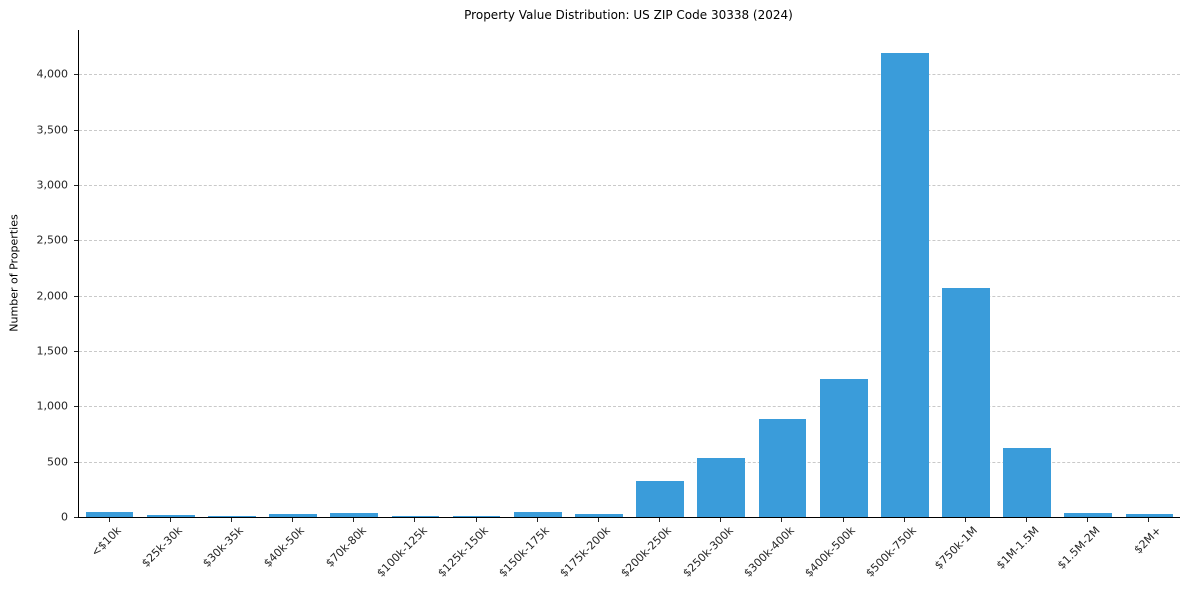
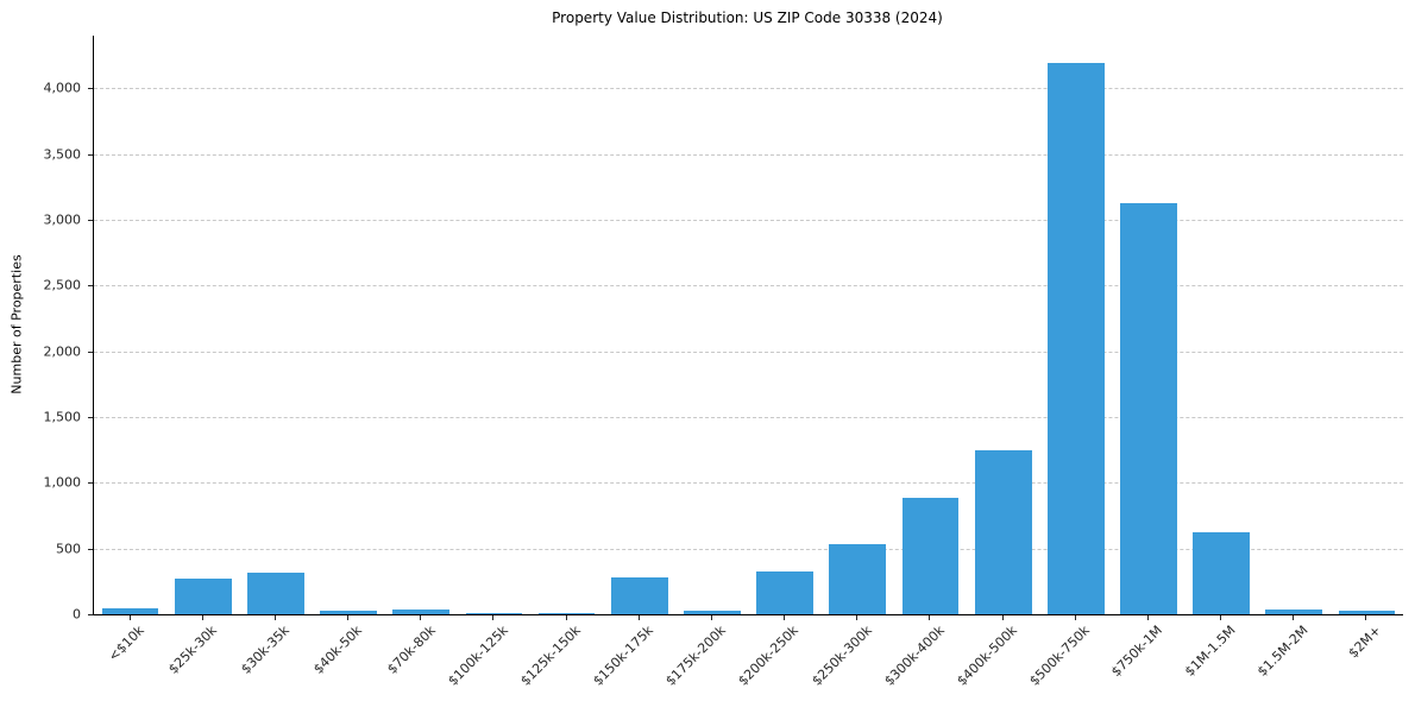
$25k-30k: 20 -> 270
$30k-35k: 10 -> 320
$150k-175k: 40 -> 280
$750k-1M: 2070 -> 3130
